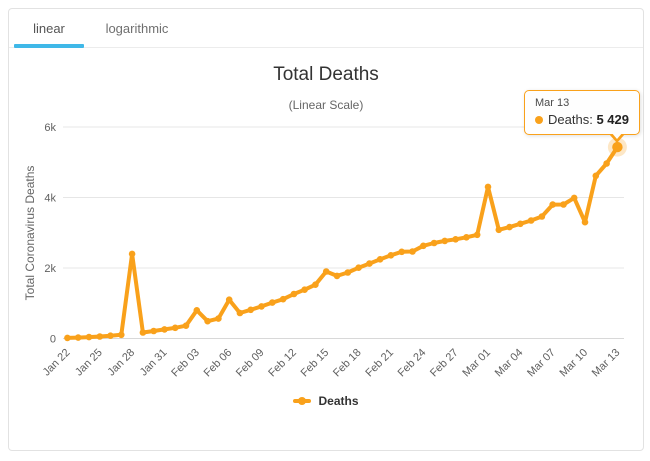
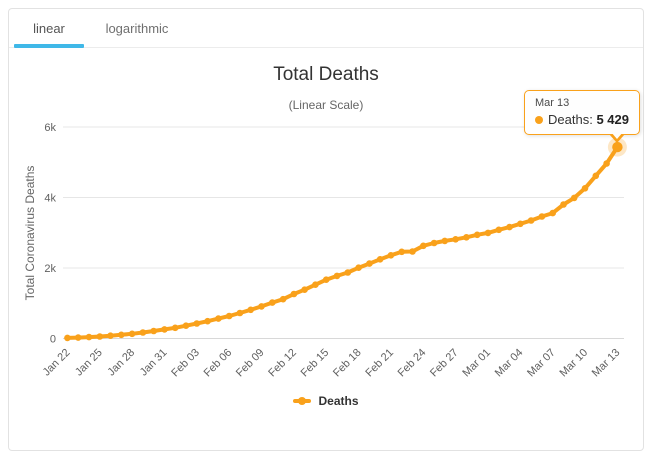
Jan 28: 2.4k -> 0.1k
Feb 03: 0.8k -> 0.4k
Feb 06: 1.1k -> 0.6k
Feb 15: 1.9k -> 1.7k
Mar 01: 4.3k -> 3.0k
Mar 07: 3.8k -> 3.6k
Mar 10: 3.3k -> 4.3k
